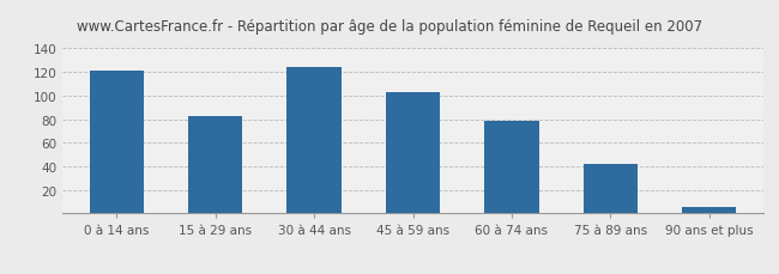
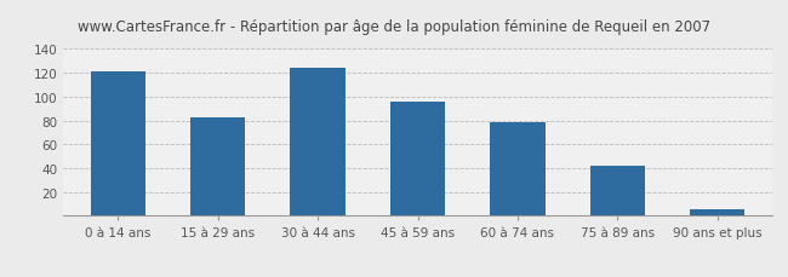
45 à 59 ans: 103 -> 96
